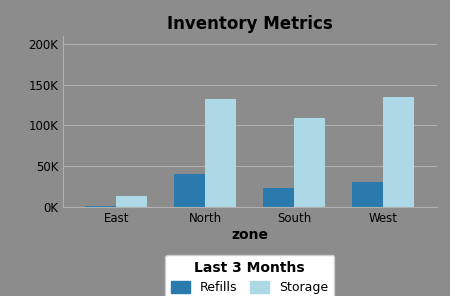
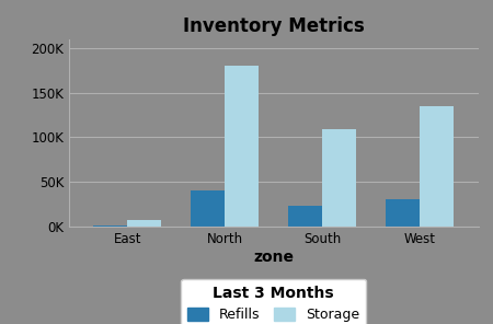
Storage/East: 14K -> 7K
Storage/North: 132K -> 180K
